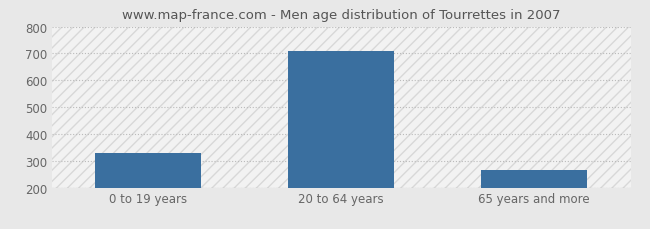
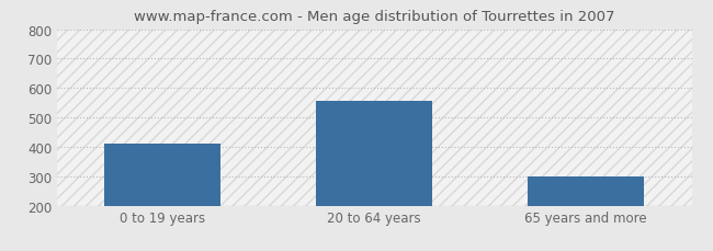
0 to 19 years: 330 -> 410
20 to 64 years: 710 -> 555
65 years and more: 265 -> 300
